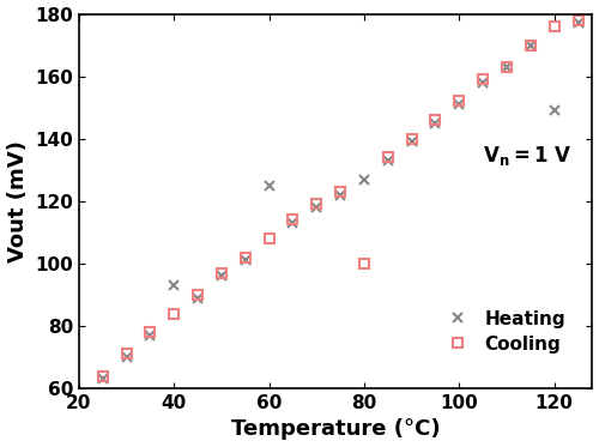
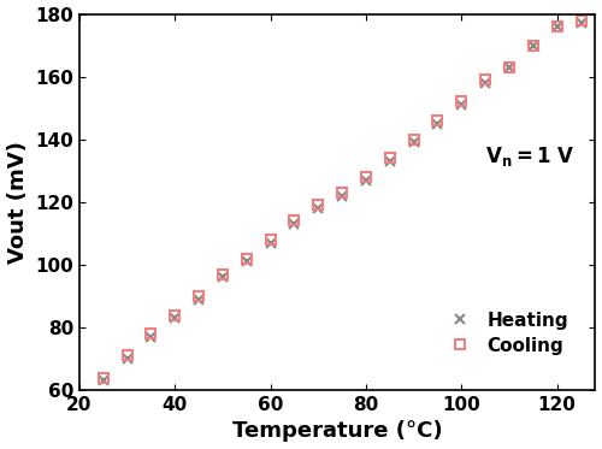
Heating/40: 93 -> 83
Heating/60: 125 -> 107
Cooling/80: 100 -> 128
Heating/120: 149 -> 176
